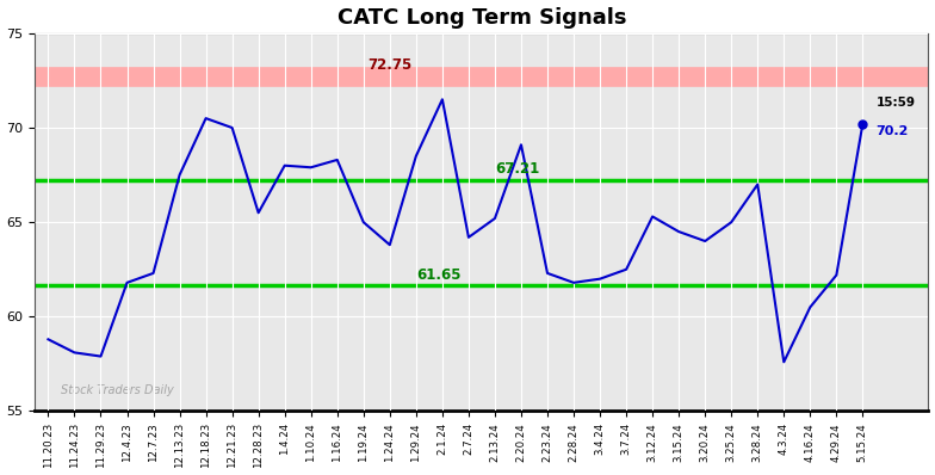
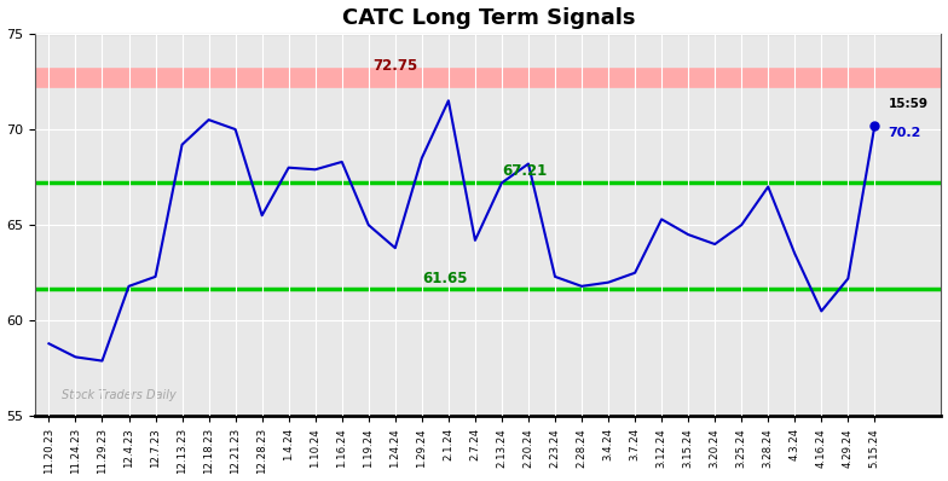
12.13.23: 67.5 -> 69.2
2.13.24: 65.2 -> 67.2
2.20.24: 69.1 -> 68.2
4.3.24: 57.6 -> 63.5
